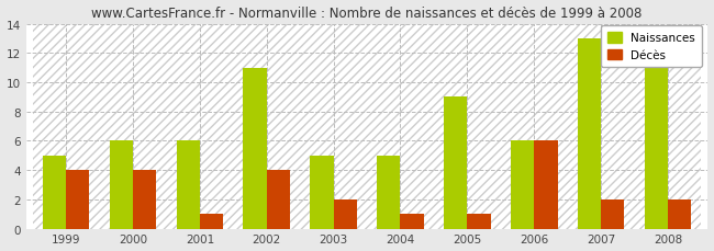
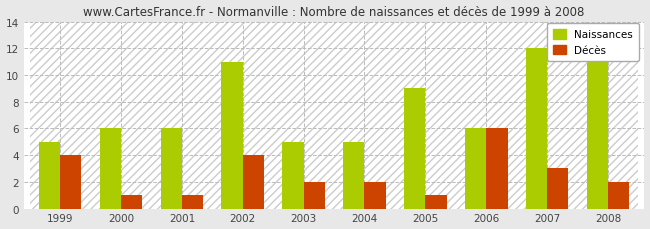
Décès/2000: 4 -> 1
Décès/2004: 1 -> 2
Naissances/2007: 13 -> 12
Décès/2007: 2 -> 3
